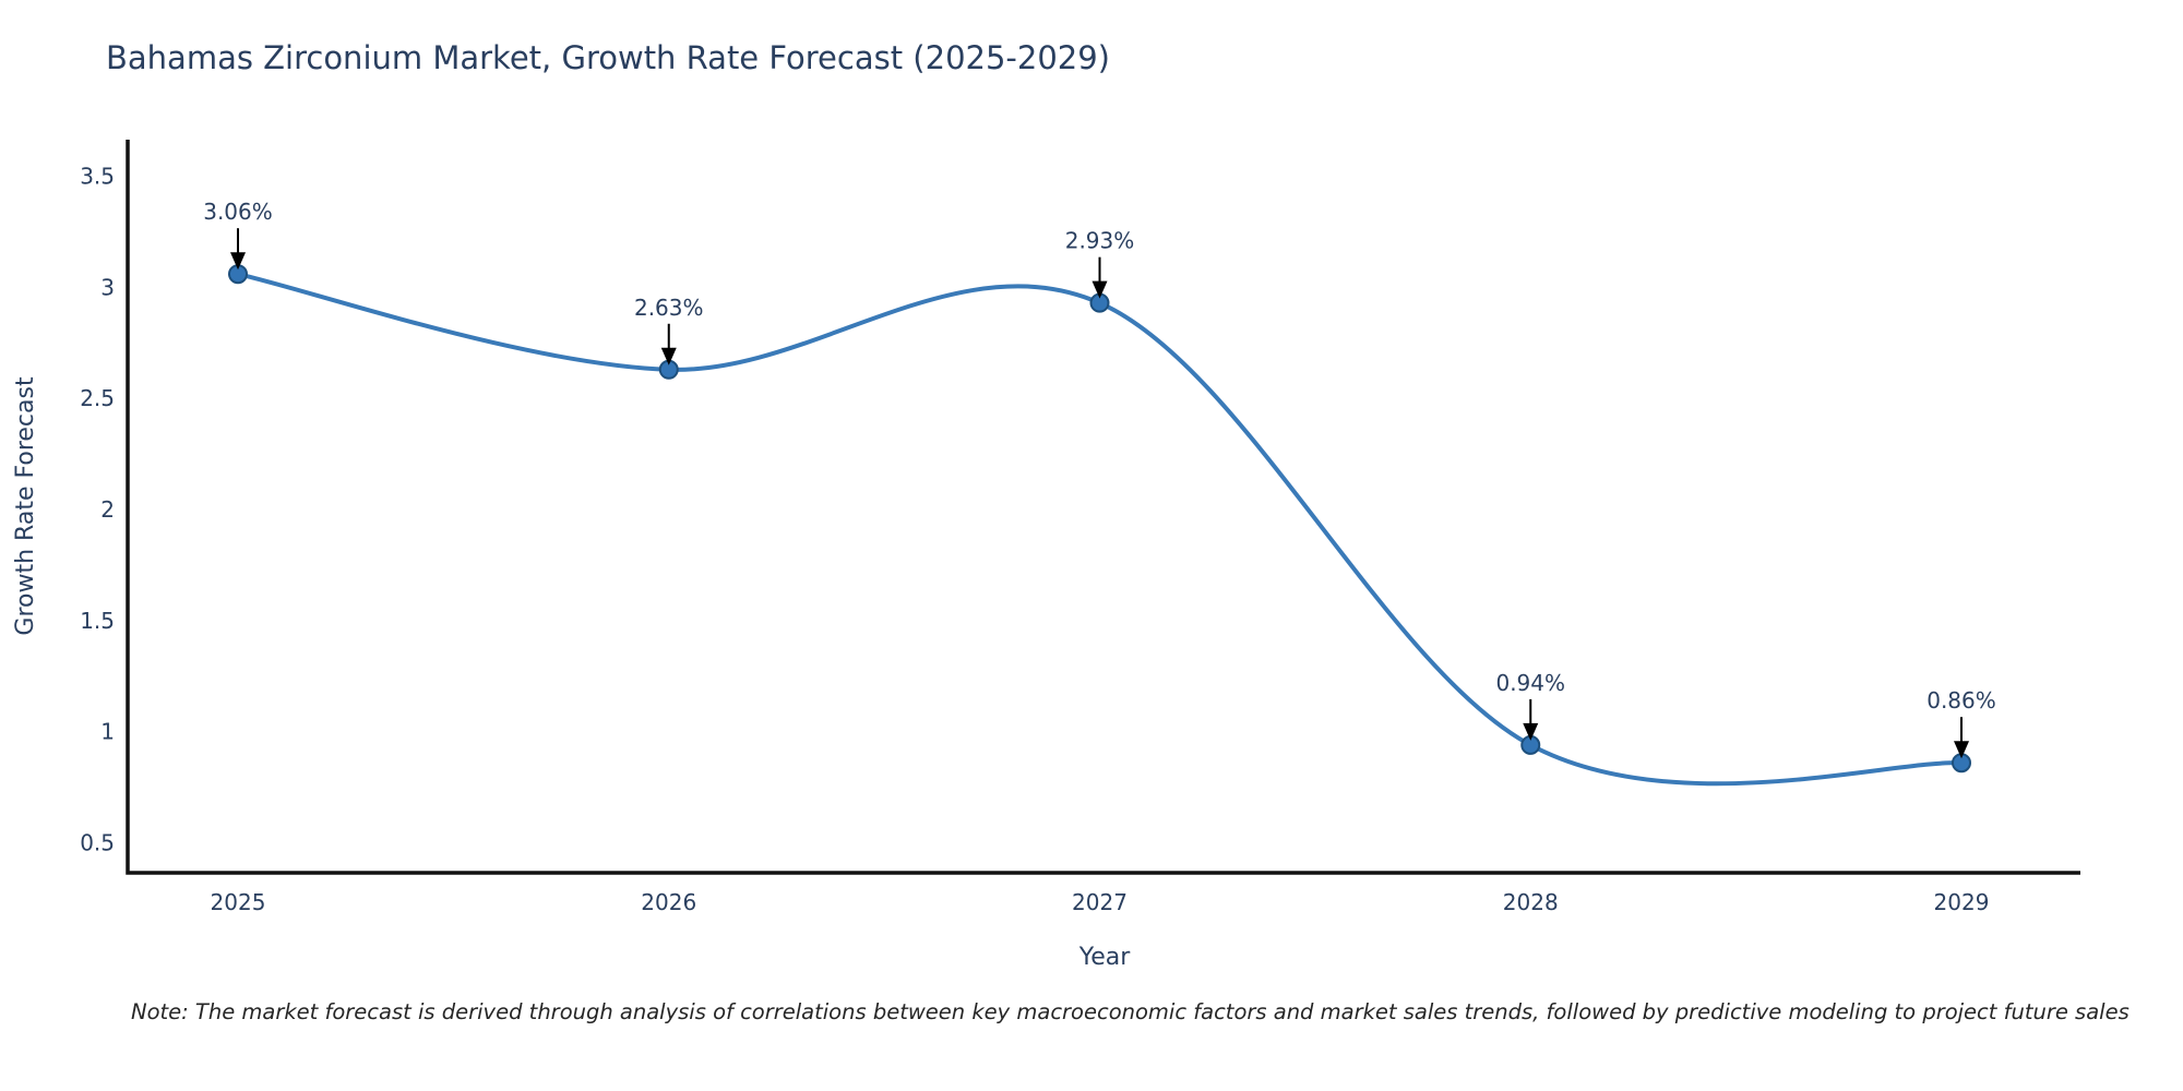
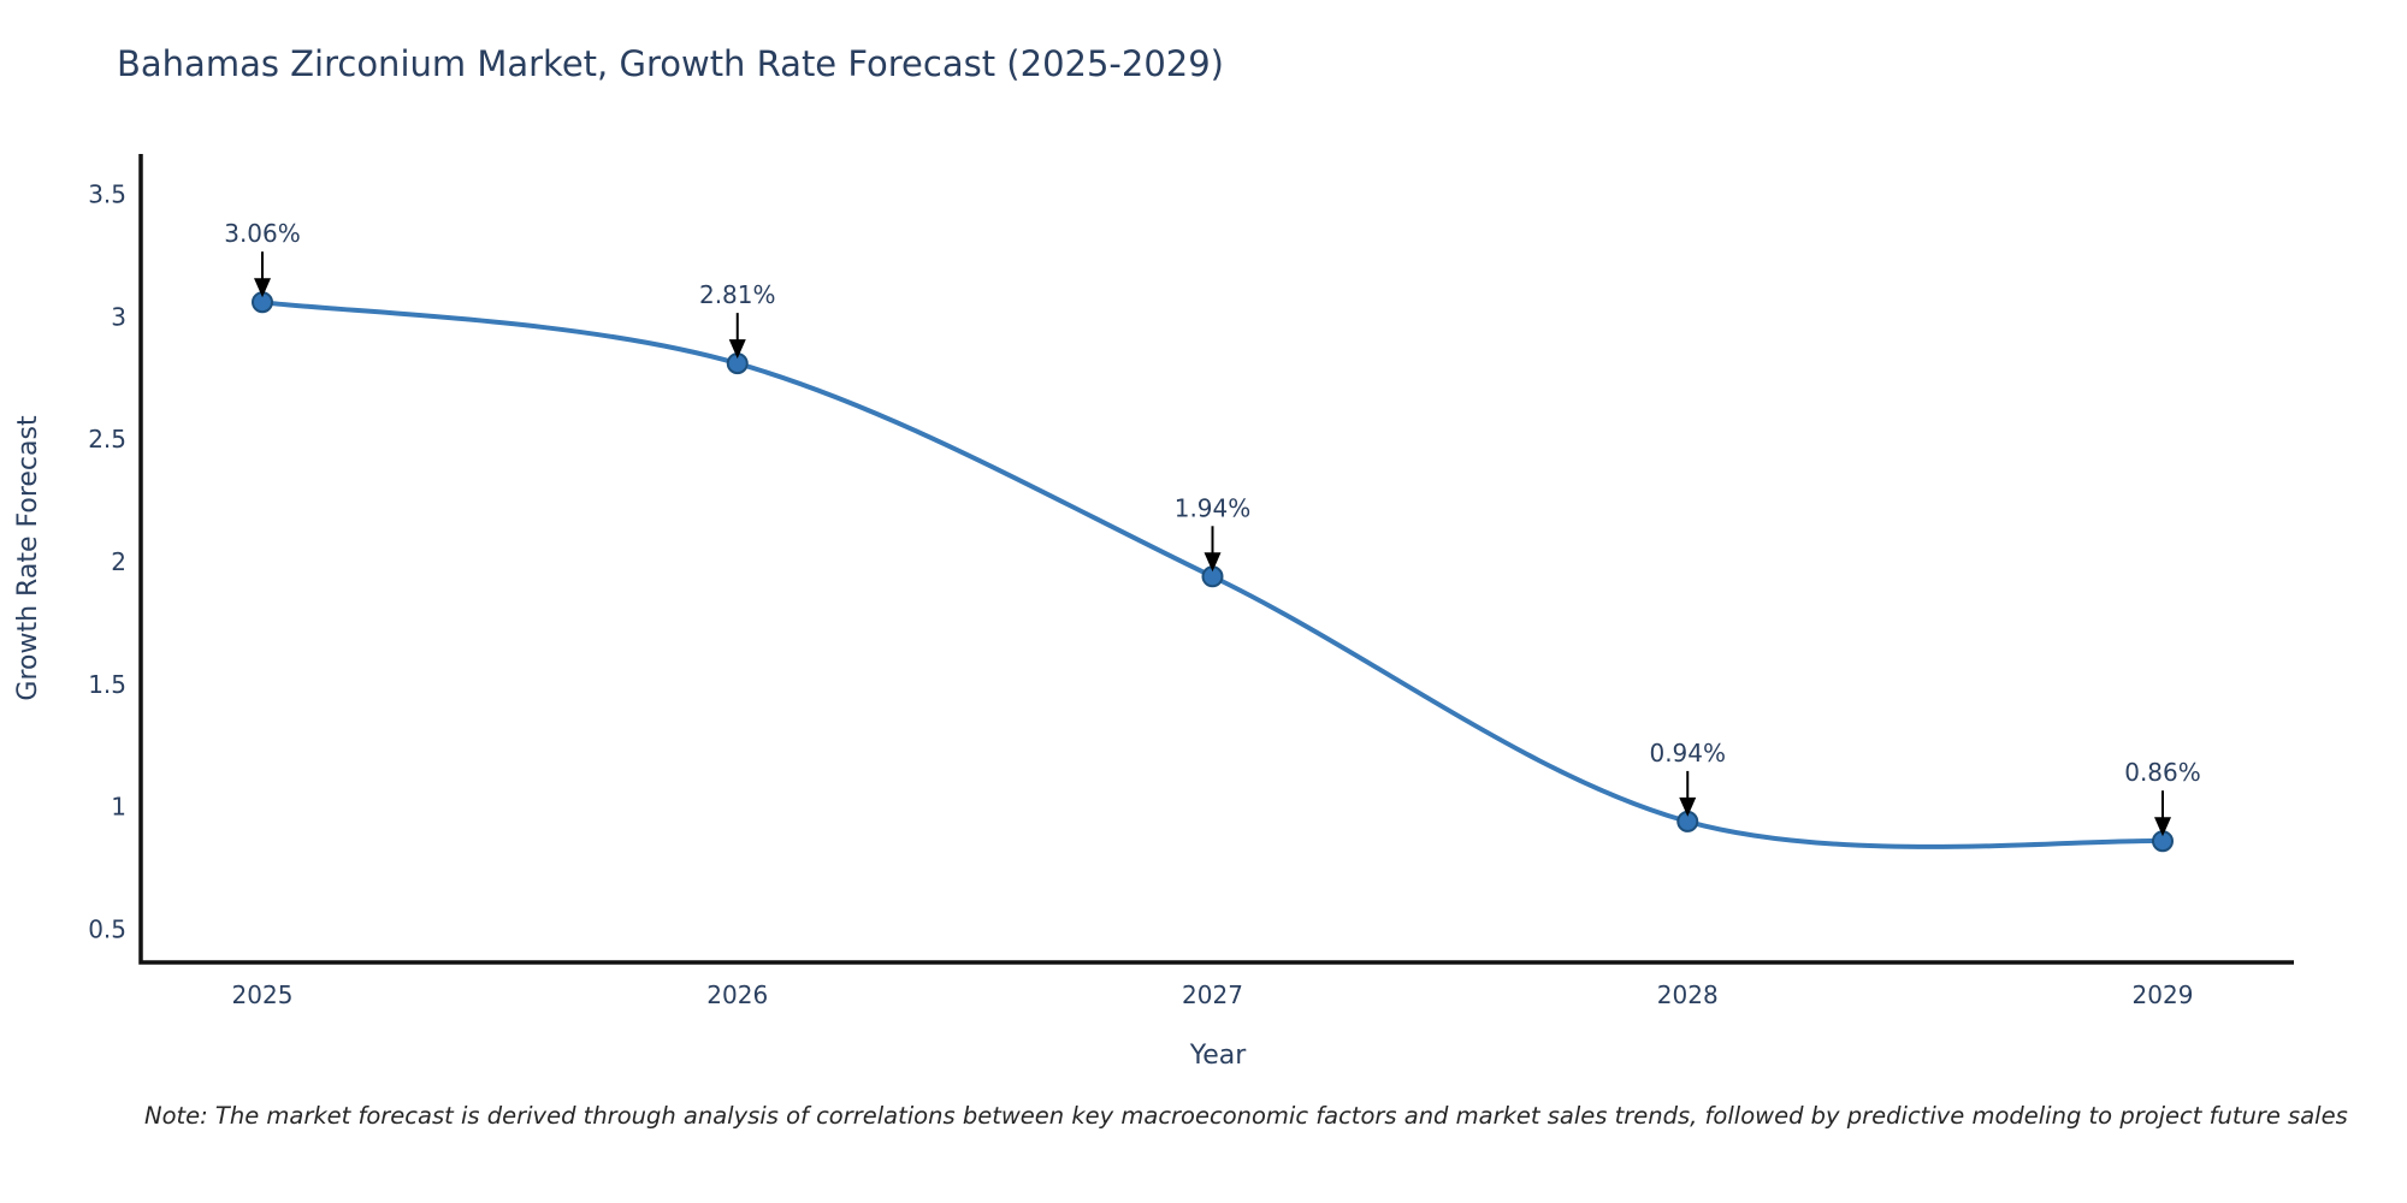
2026: 2.63% -> 2.81%
2027: 2.93% -> 1.94%
